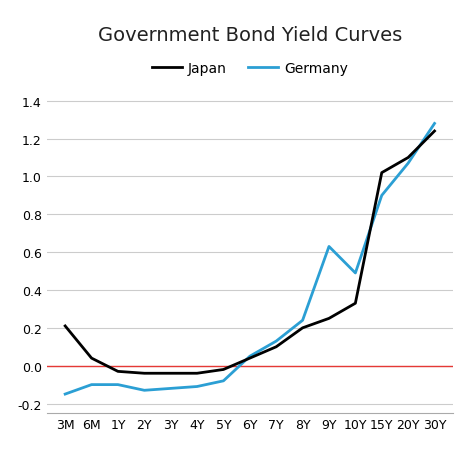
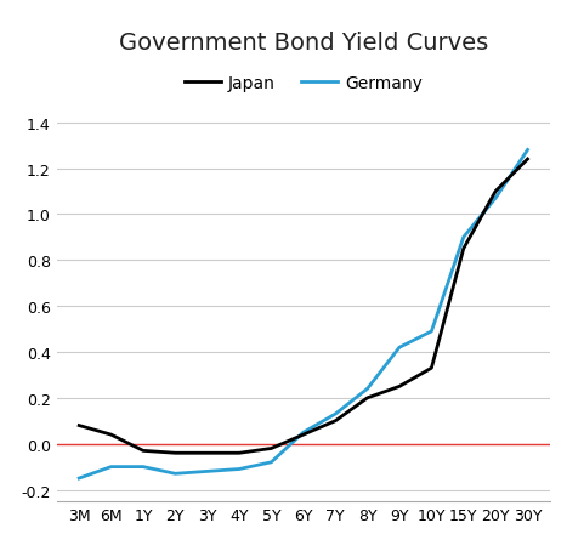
Japan/3M: 0.21 -> 0.08
Germany/9Y: 0.63 -> 0.42
Japan/15Y: 1.02 -> 0.85
